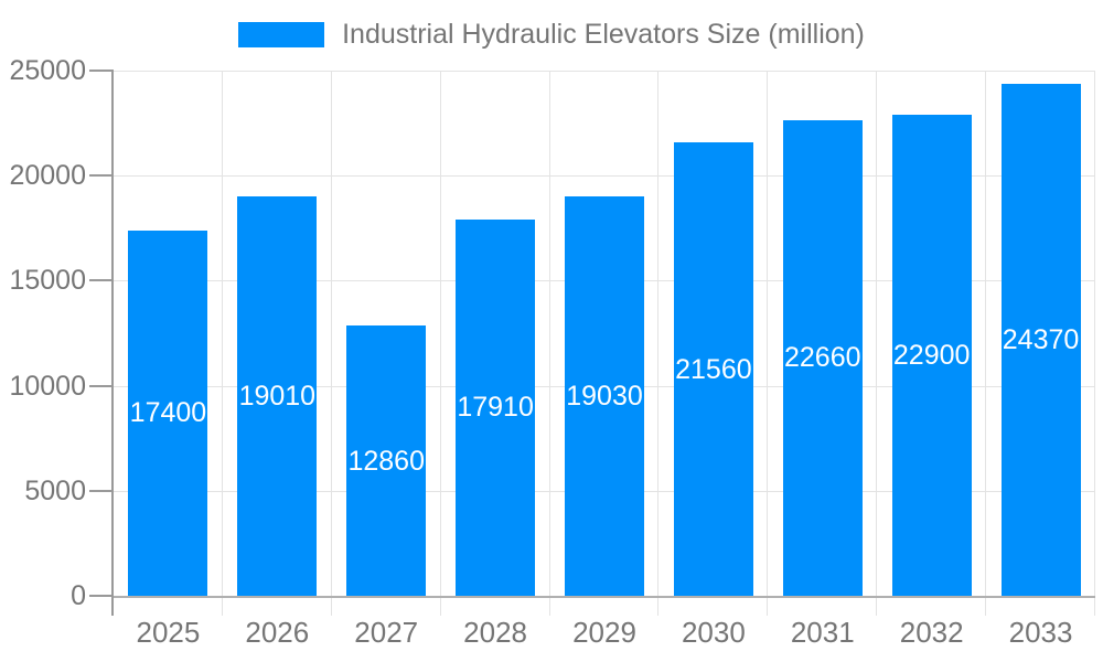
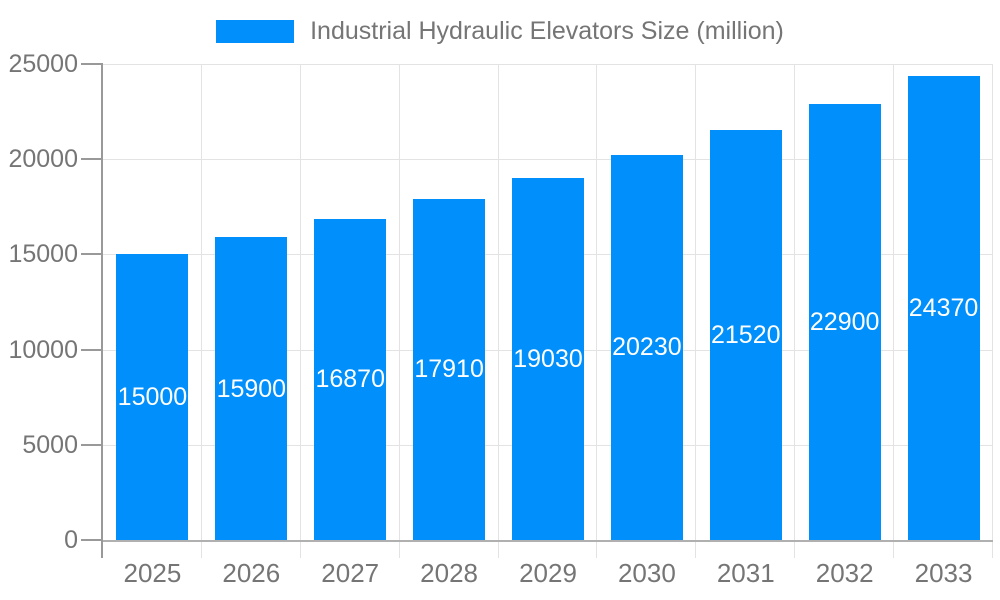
2025: 17400 -> 15000
2026: 19010 -> 15900
2027: 12860 -> 16870
2030: 21560 -> 20230
2031: 22660 -> 21520
